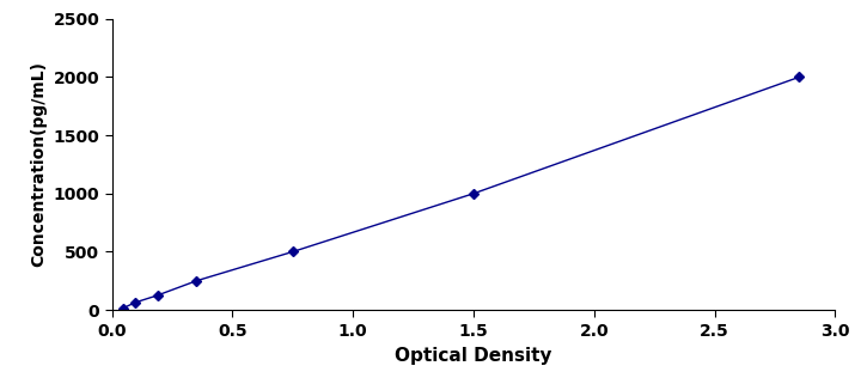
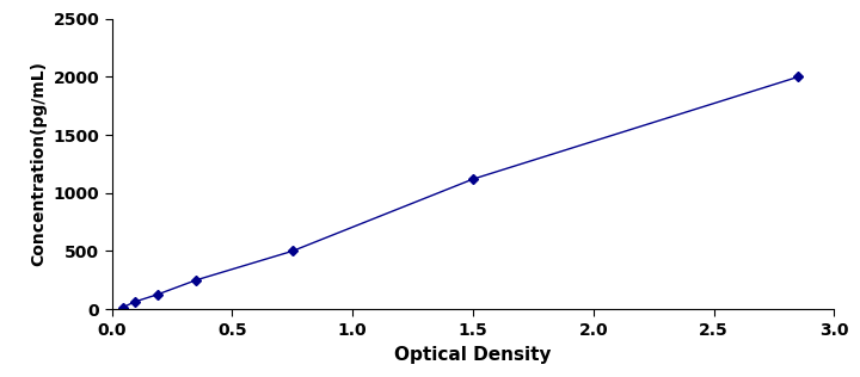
1.5: 1000 -> 1120
